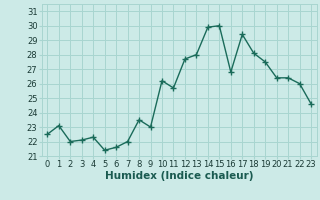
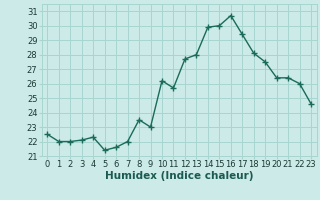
1: 23.1 -> 22.0
16: 26.8 -> 30.7
